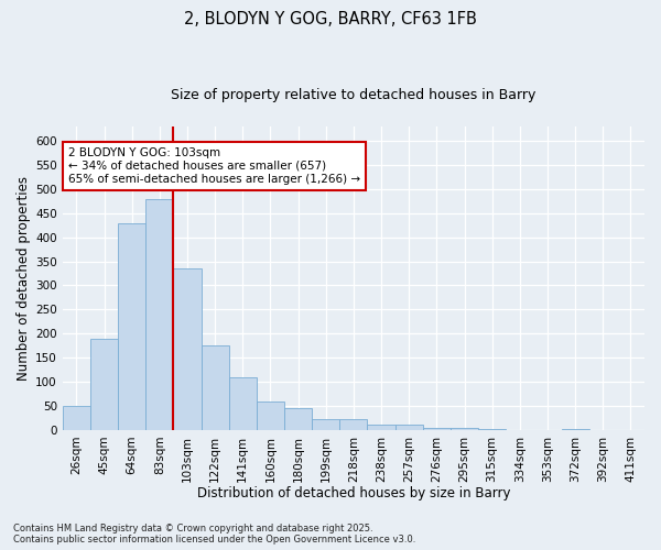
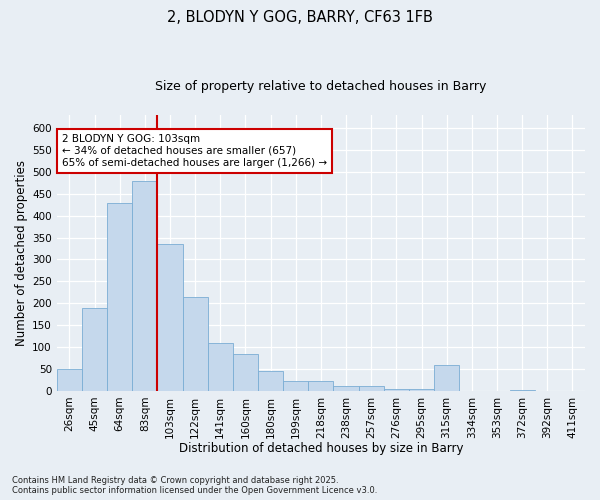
122sqm: 175 -> 215
160sqm: 60 -> 85
315sqm: 1 -> 60
